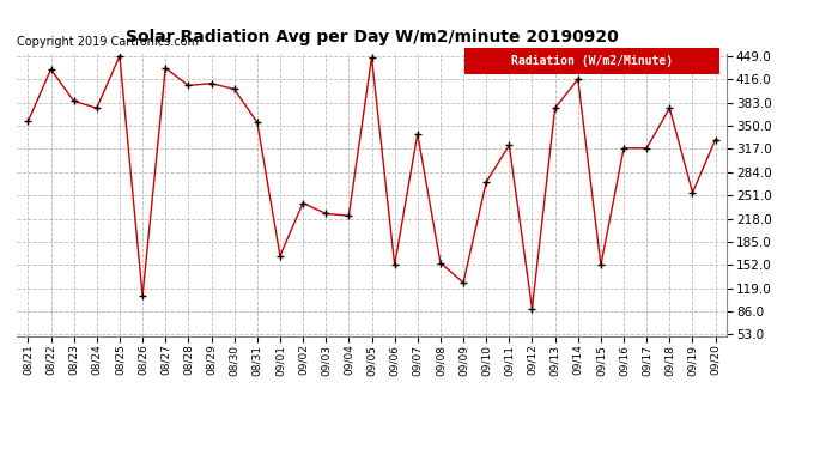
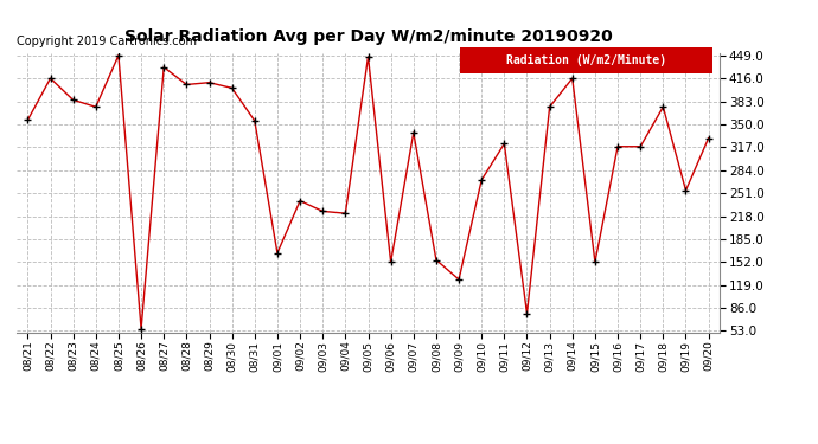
08/22: 430 -> 416
08/26: 108 -> 56
09/12: 90 -> 78
